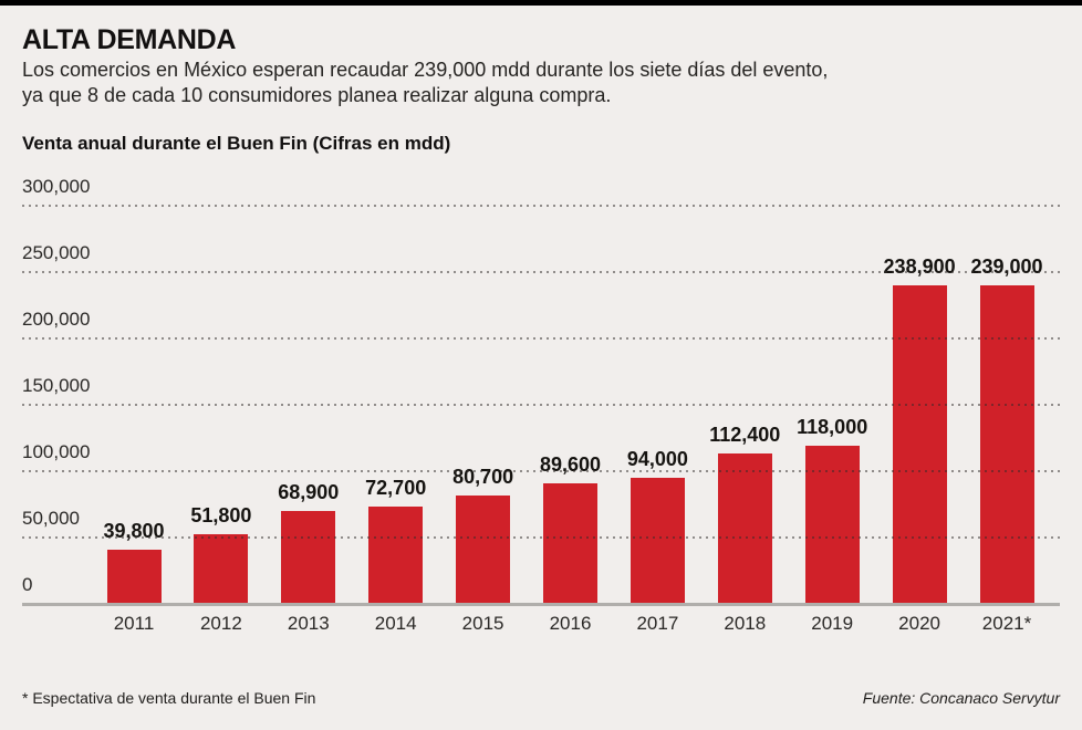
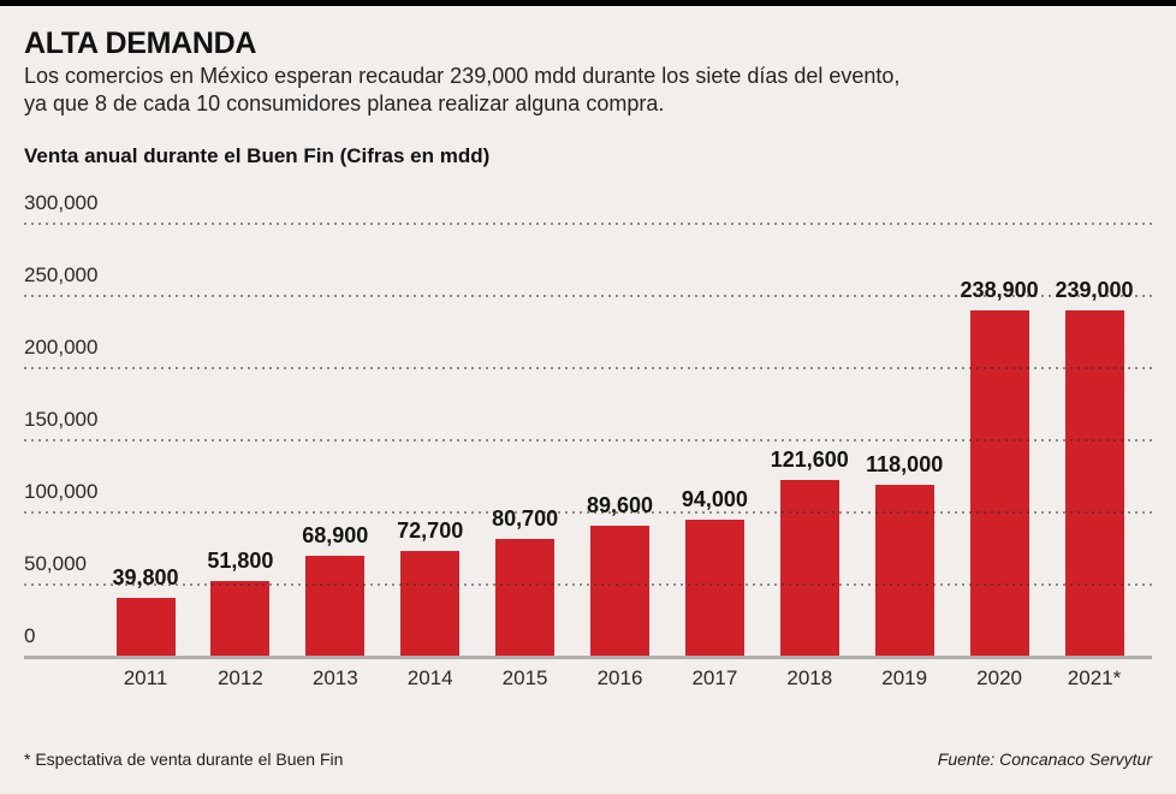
2018: 112,400 -> 121,600
